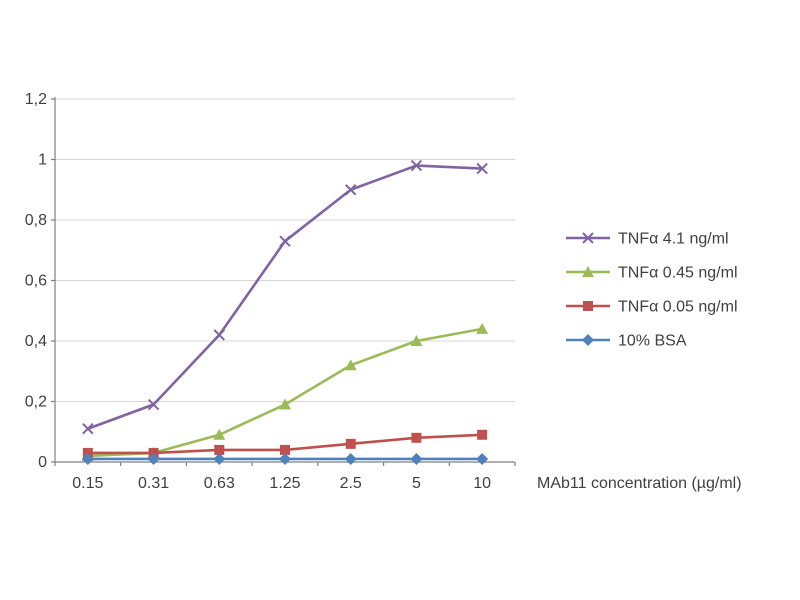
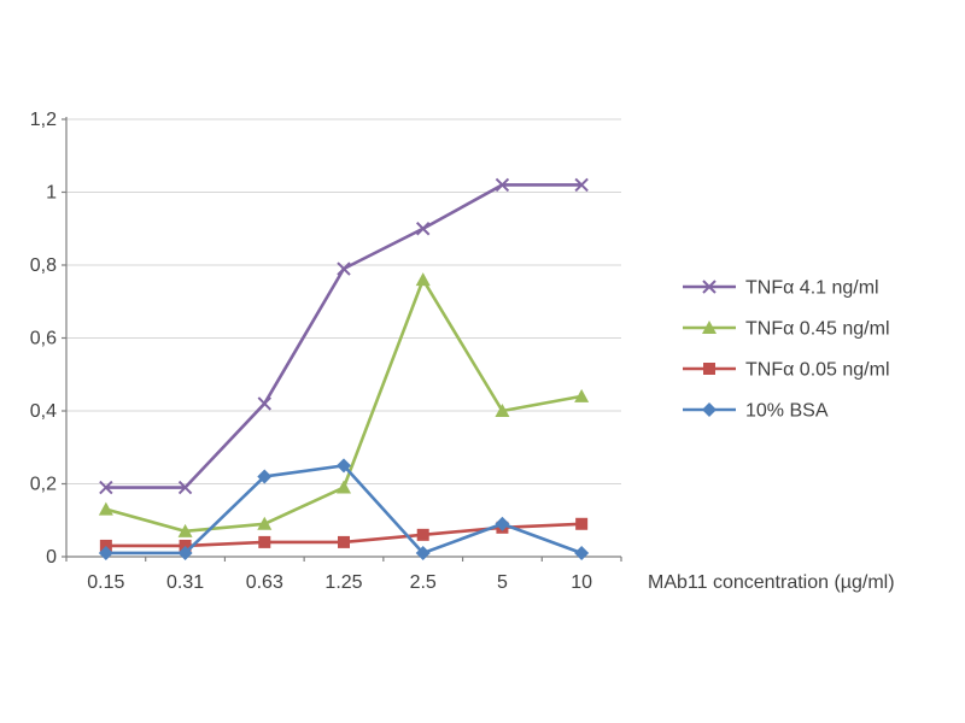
TNFα 4.1 ng/ml/0.15: 0,11 -> 0,19
TNFα 0.45 ng/ml/0.15: 0,02 -> 0,13
TNFα 0.45 ng/ml/0.31: 0,03 -> 0,07
10% BSA/0.63: 0,01 -> 0,22
TNFα 4.1 ng/ml/1.25: 0,73 -> 0,79
10% BSA/1.25: 0,01 -> 0,25
TNFα 0.45 ng/ml/2.5: 0,32 -> 0,76
TNFα 4.1 ng/ml/5: 0,98 -> 1,02
10% BSA/5: 0,01 -> 0,09
TNFα 4.1 ng/ml/10: 0,97 -> 1,02
